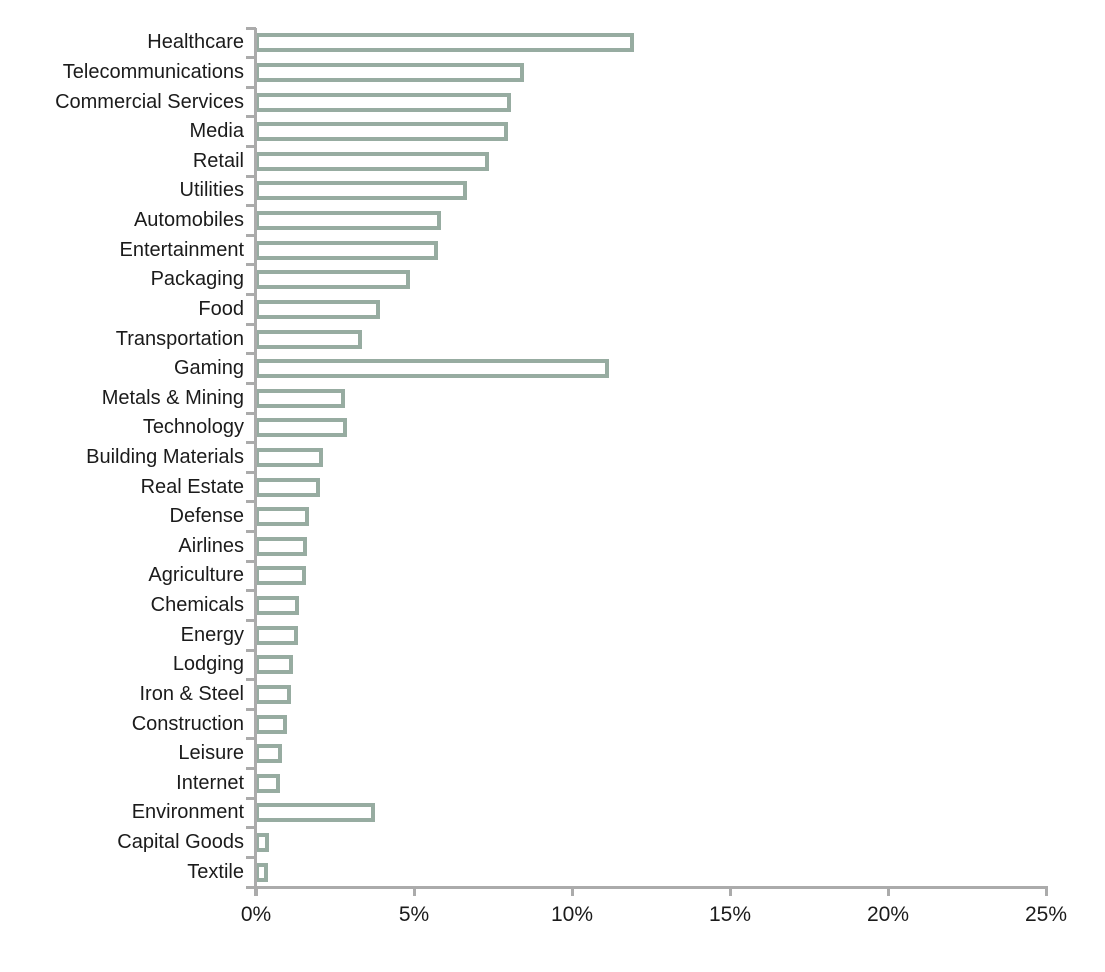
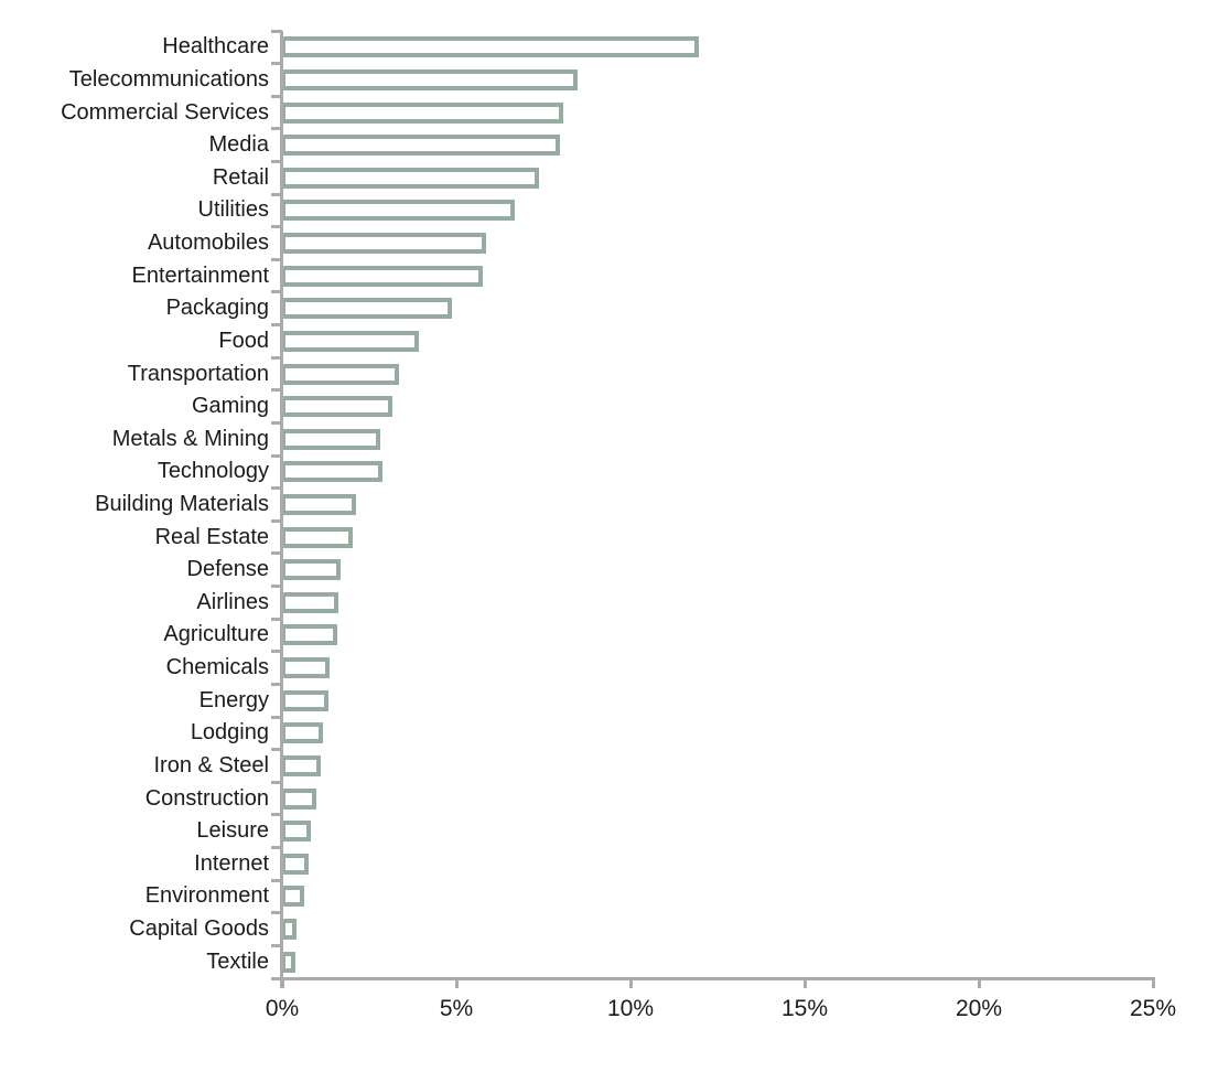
Gaming: 11.2% -> 3.2%
Environment: 3.8% -> 0.7%
